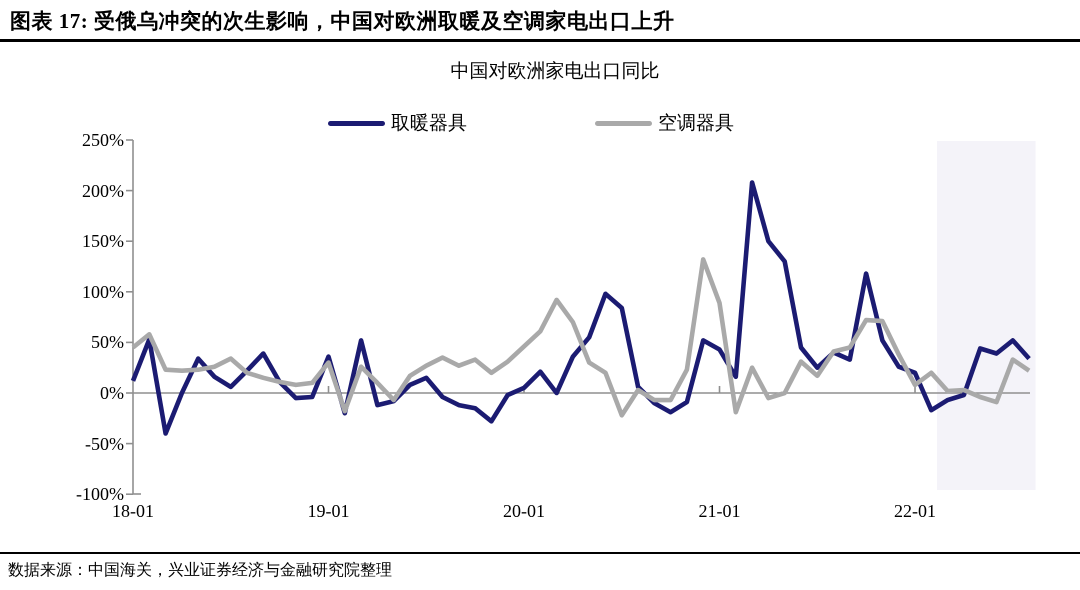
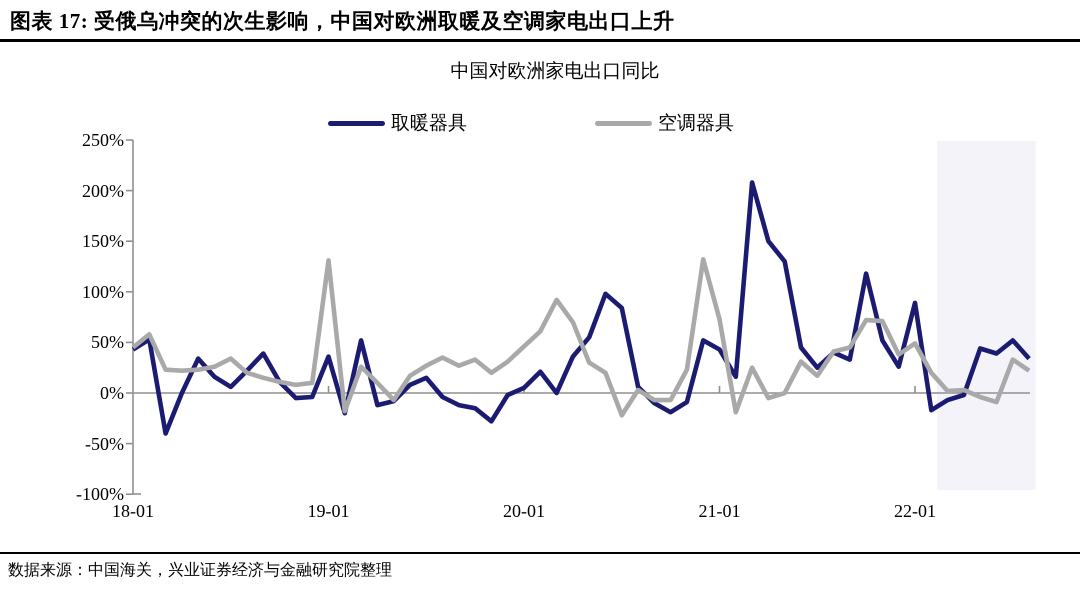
取暖器具/18-01: 12% -> 43%
空调器具/19-01: 30% -> 131%
空调器具/21-01: 89% -> 73%
取暖器具/22-01: 20% -> 89%
空调器具/22-01: 8% -> 49%
